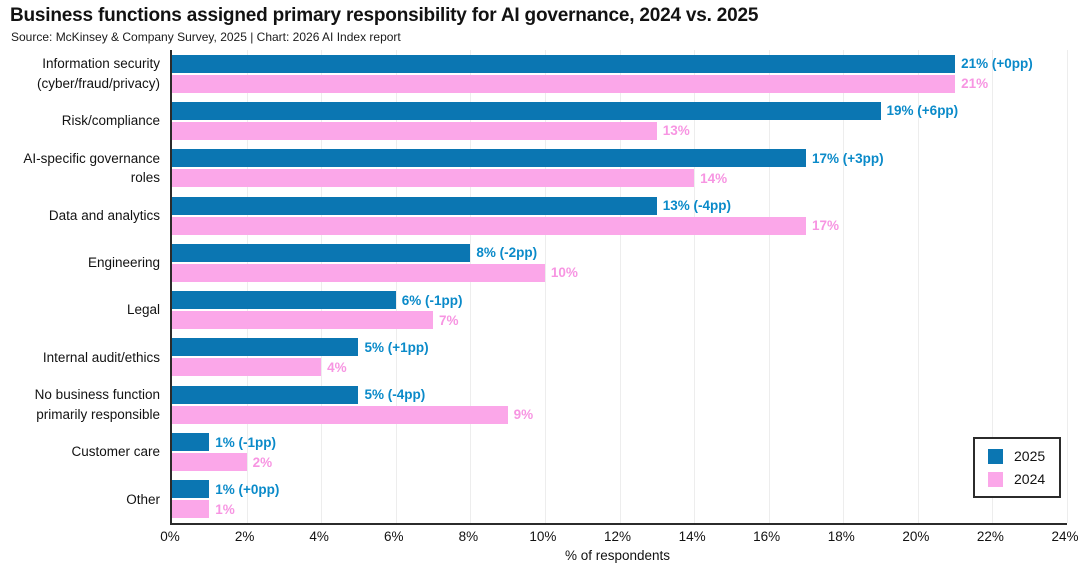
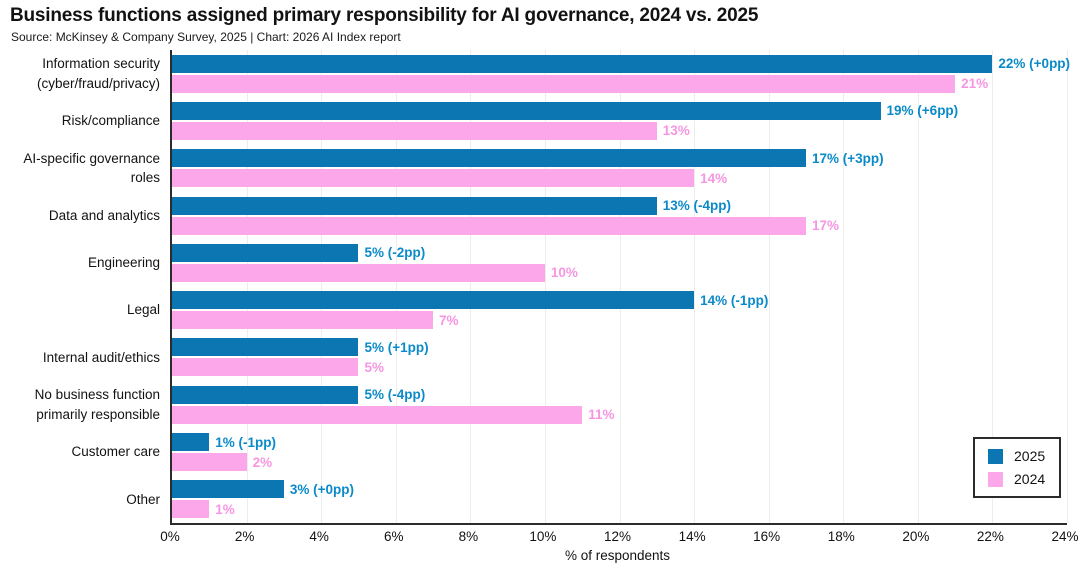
2025/Information security (cyber/fraud/privacy): 21% -> 22%
2025/Engineering: 8% -> 5%
2025/Legal: 6% -> 14%
2024/Internal audit/ethics: 4% -> 5%
2024/No business function primarily responsible: 9% -> 11%
2025/Other: 1% -> 3%
